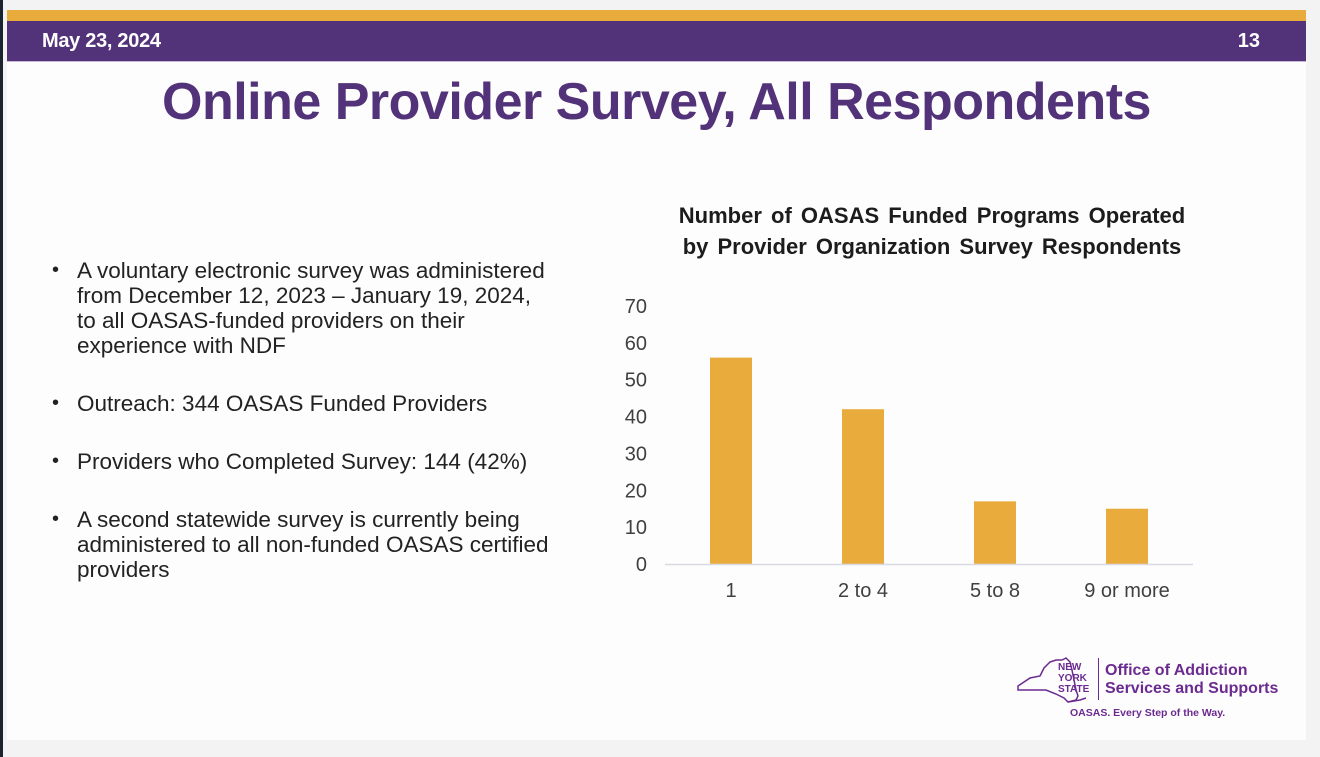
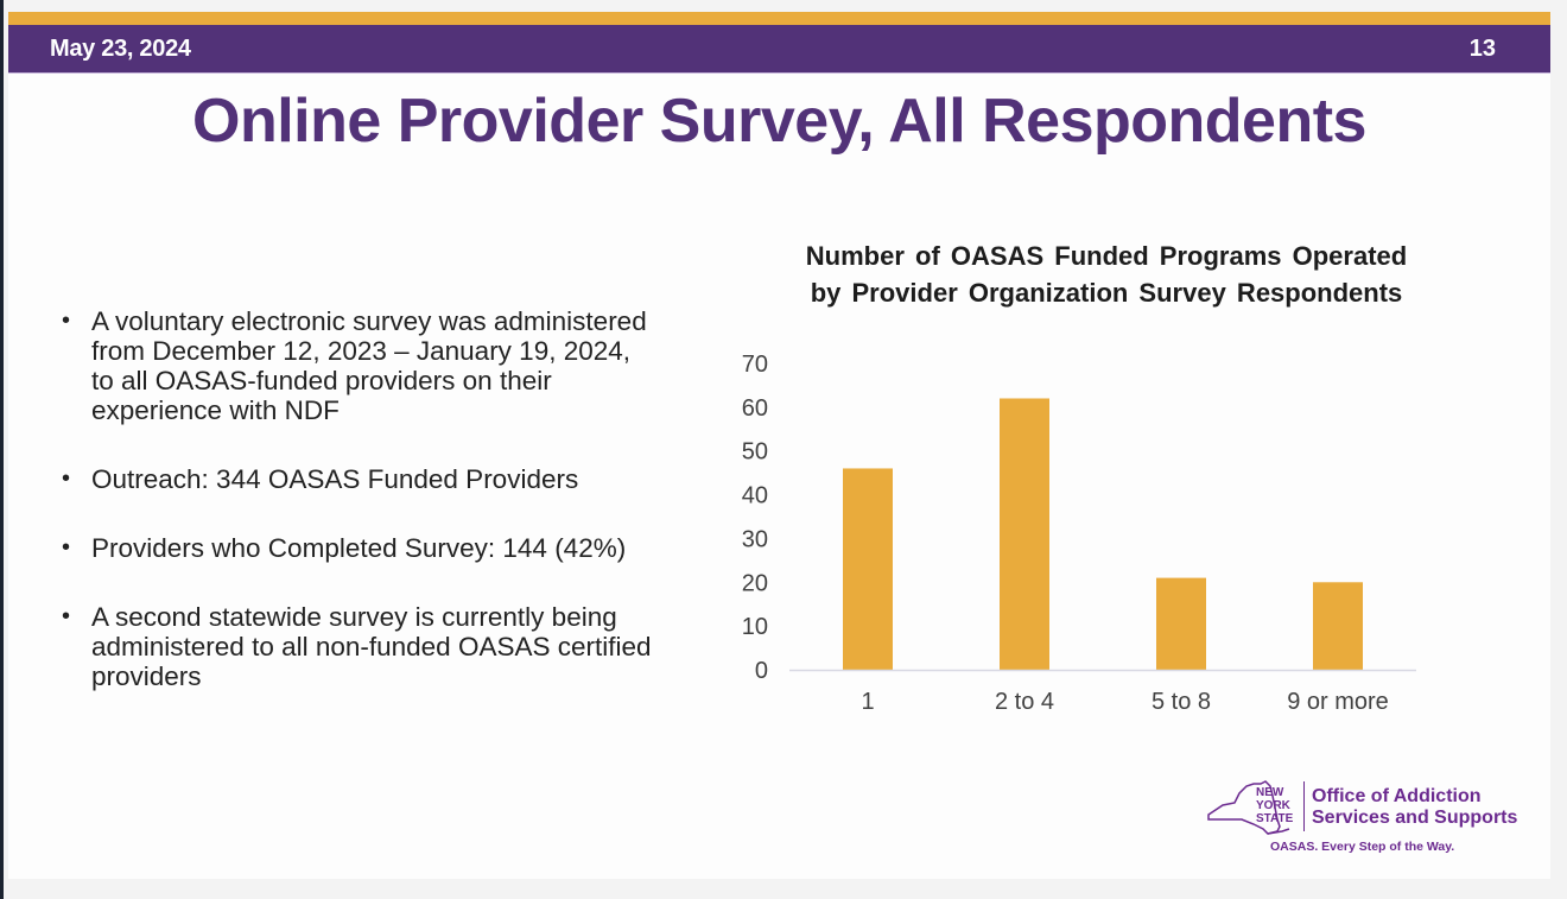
1: 56 -> 46
2 to 4: 42 -> 62
5 to 8: 17 -> 21
9 or more: 15 -> 20
